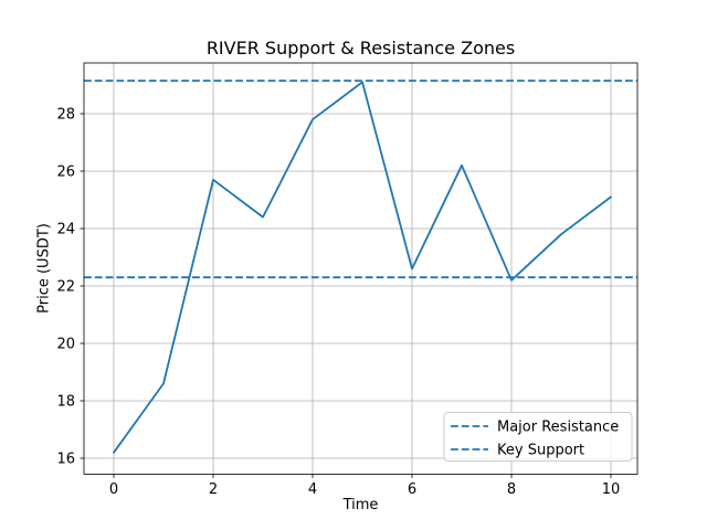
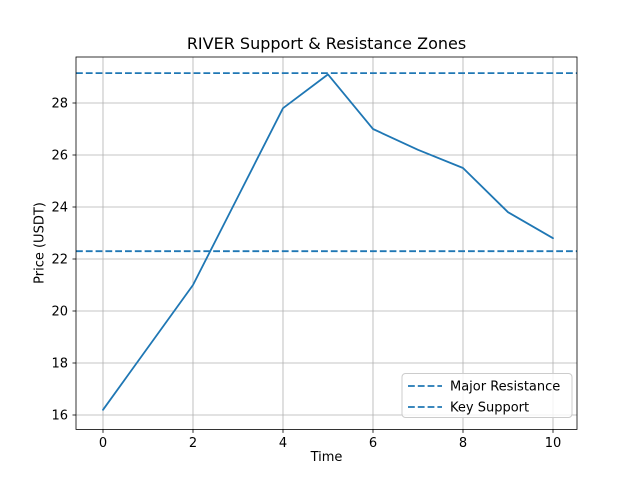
2: 25.7 -> 21.0
6: 22.6 -> 27.0
8: 22.2 -> 25.5
10: 25.1 -> 22.8
